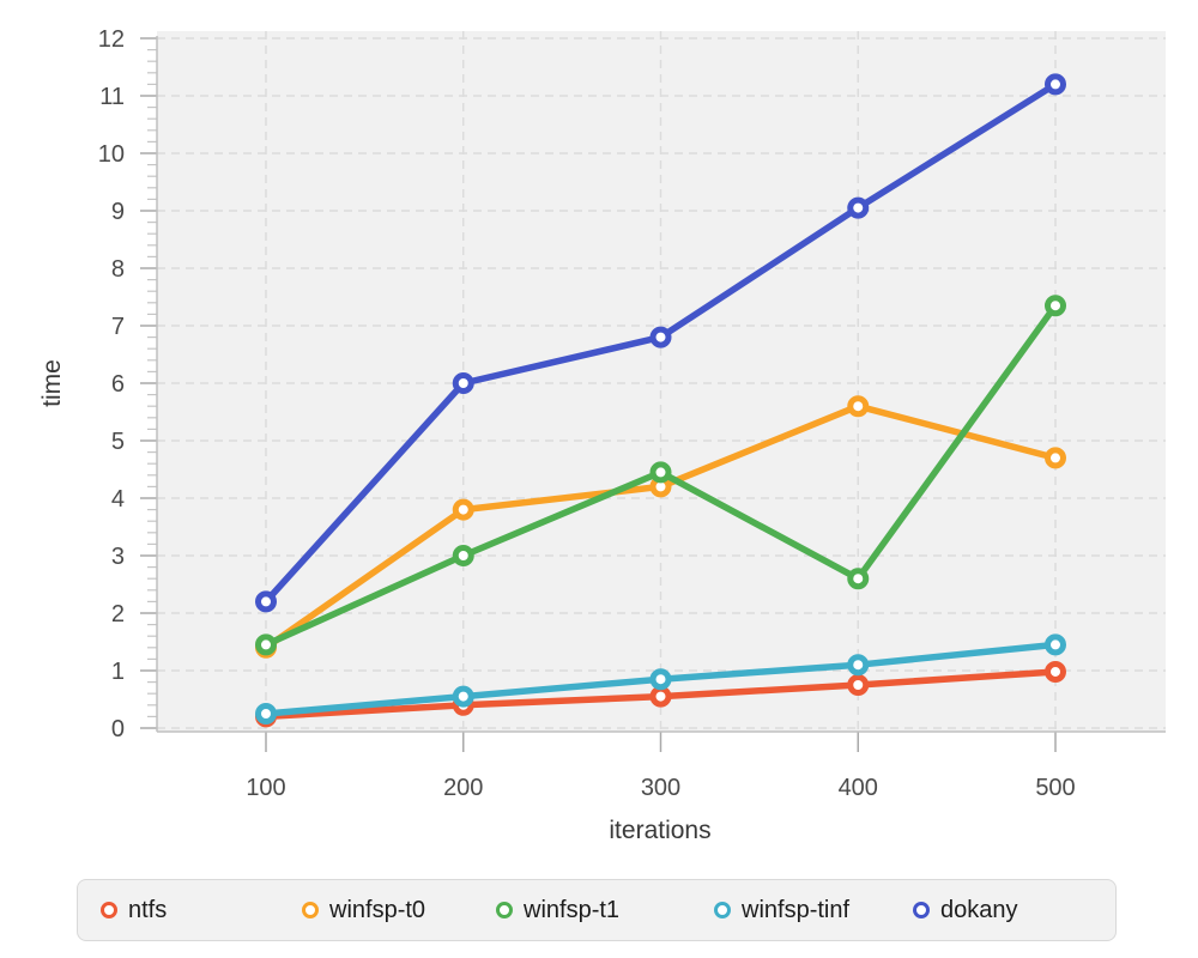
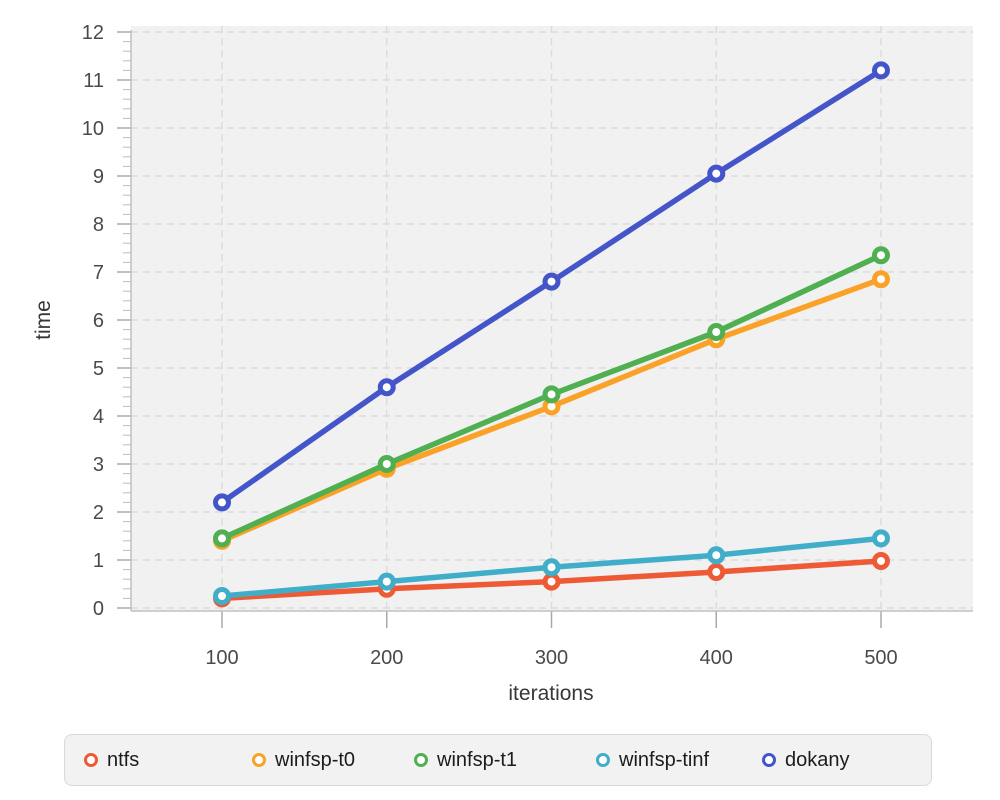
winfsp-t0/200: 3.8 -> 2.9
dokany/200: 6.0 -> 4.6
winfsp-t1/400: 2.6 -> 5.8
winfsp-t0/500: 4.7 -> 6.8
